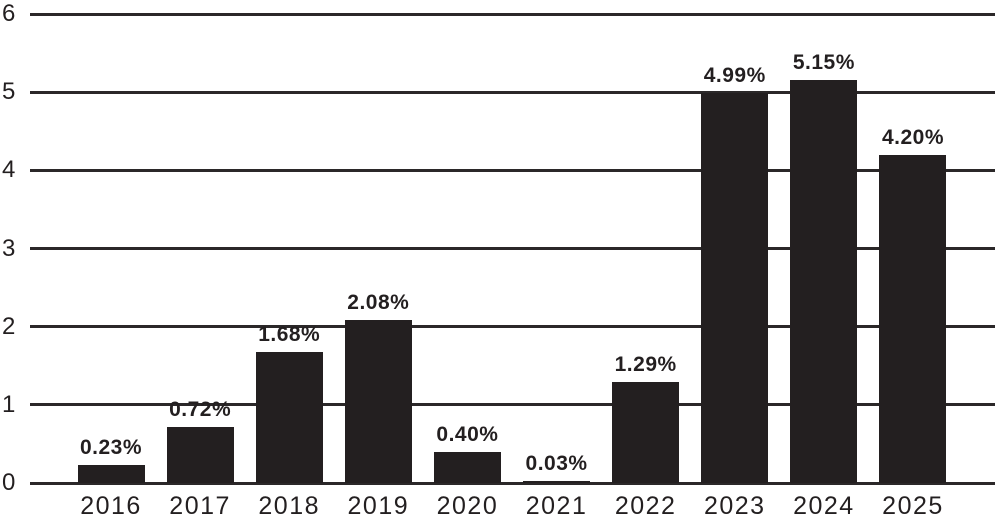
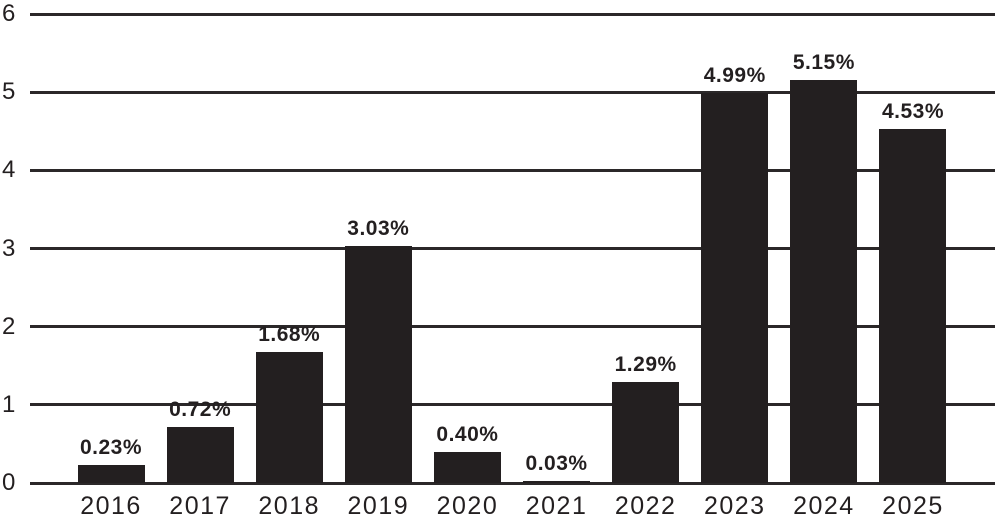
2019: 2.08% -> 3.03%
2025: 4.20% -> 4.53%
